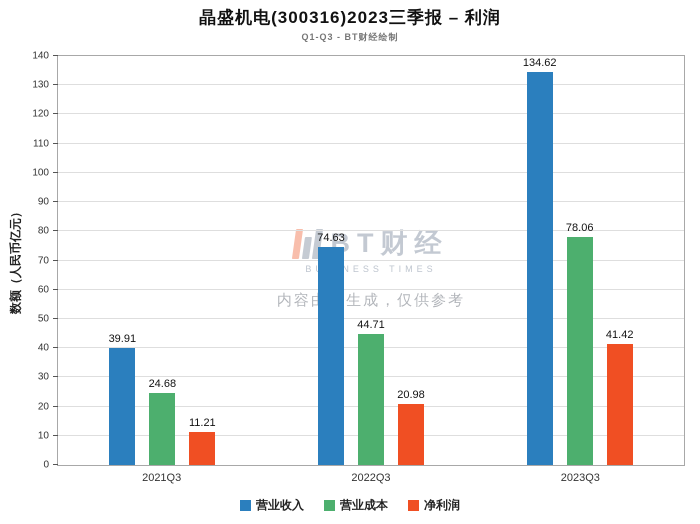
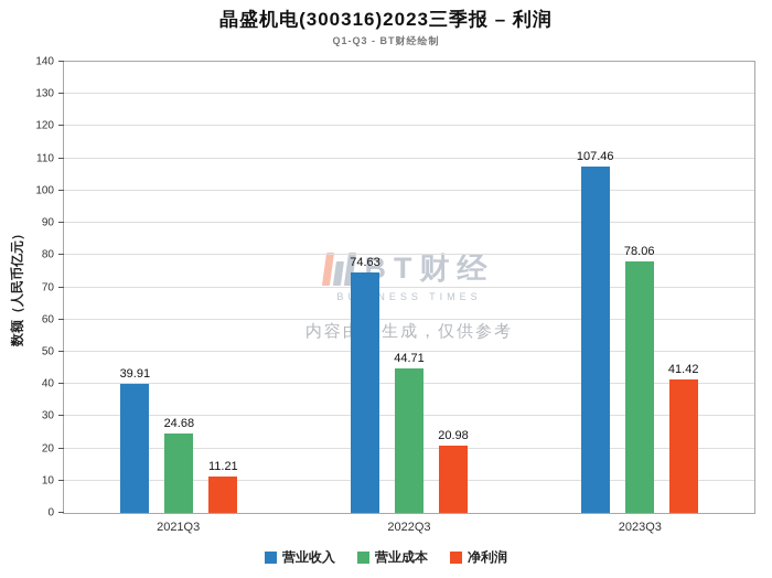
营业收入/2023Q3: 134.62 -> 107.46
